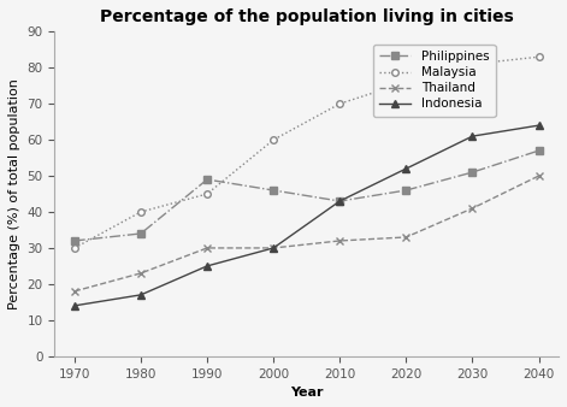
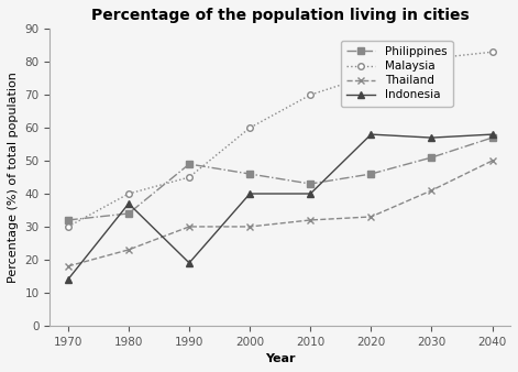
Indonesia/1980: 17 -> 37
Indonesia/1990: 25 -> 19
Indonesia/2000: 30 -> 40
Indonesia/2010: 43 -> 40
Indonesia/2020: 52 -> 58
Indonesia/2030: 61 -> 57
Indonesia/2040: 64 -> 58
